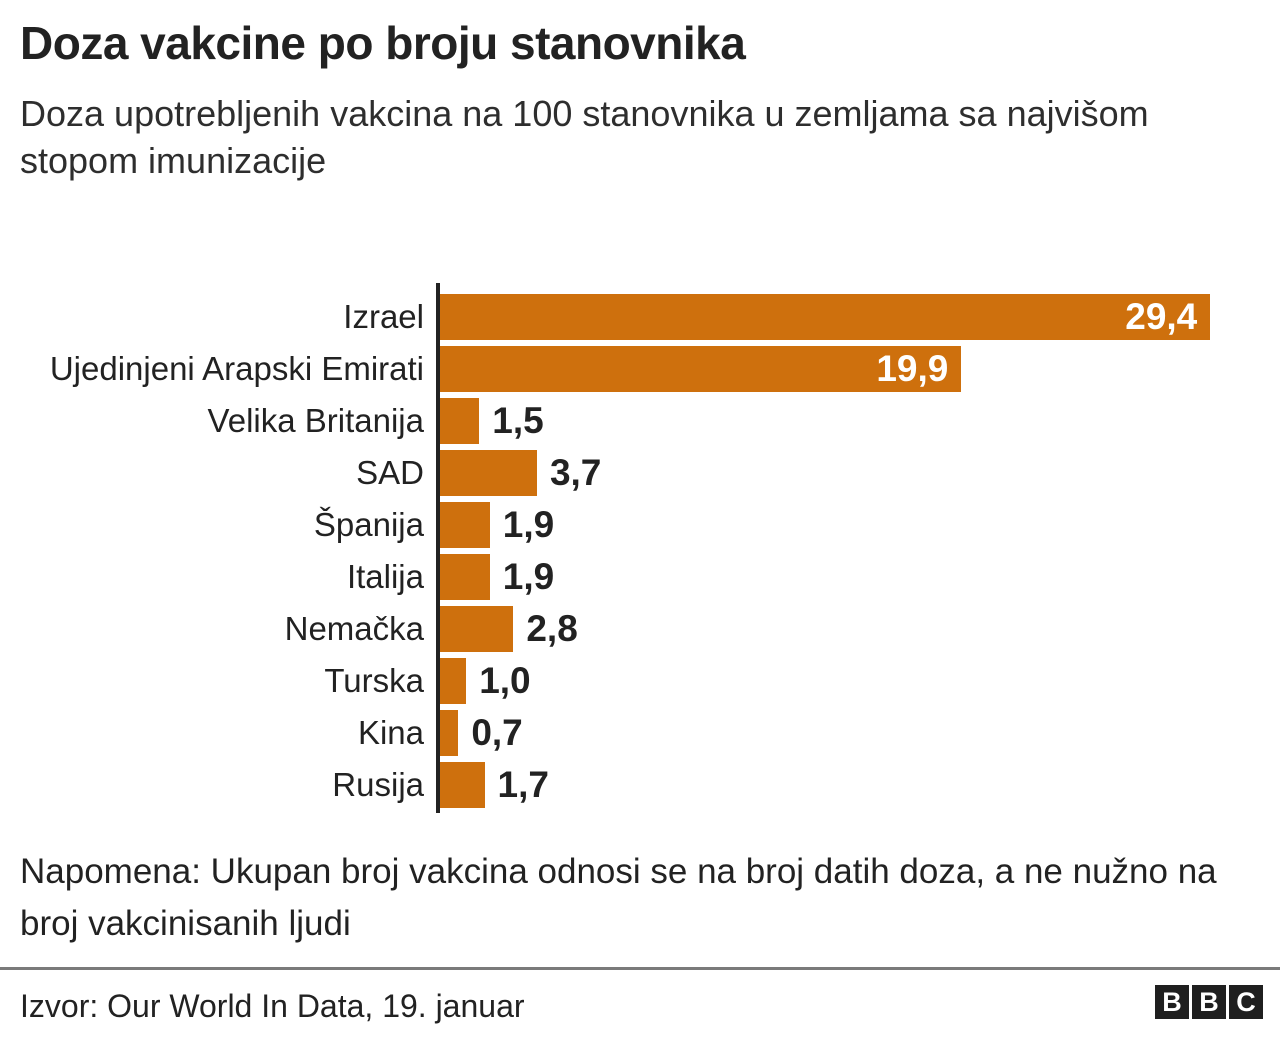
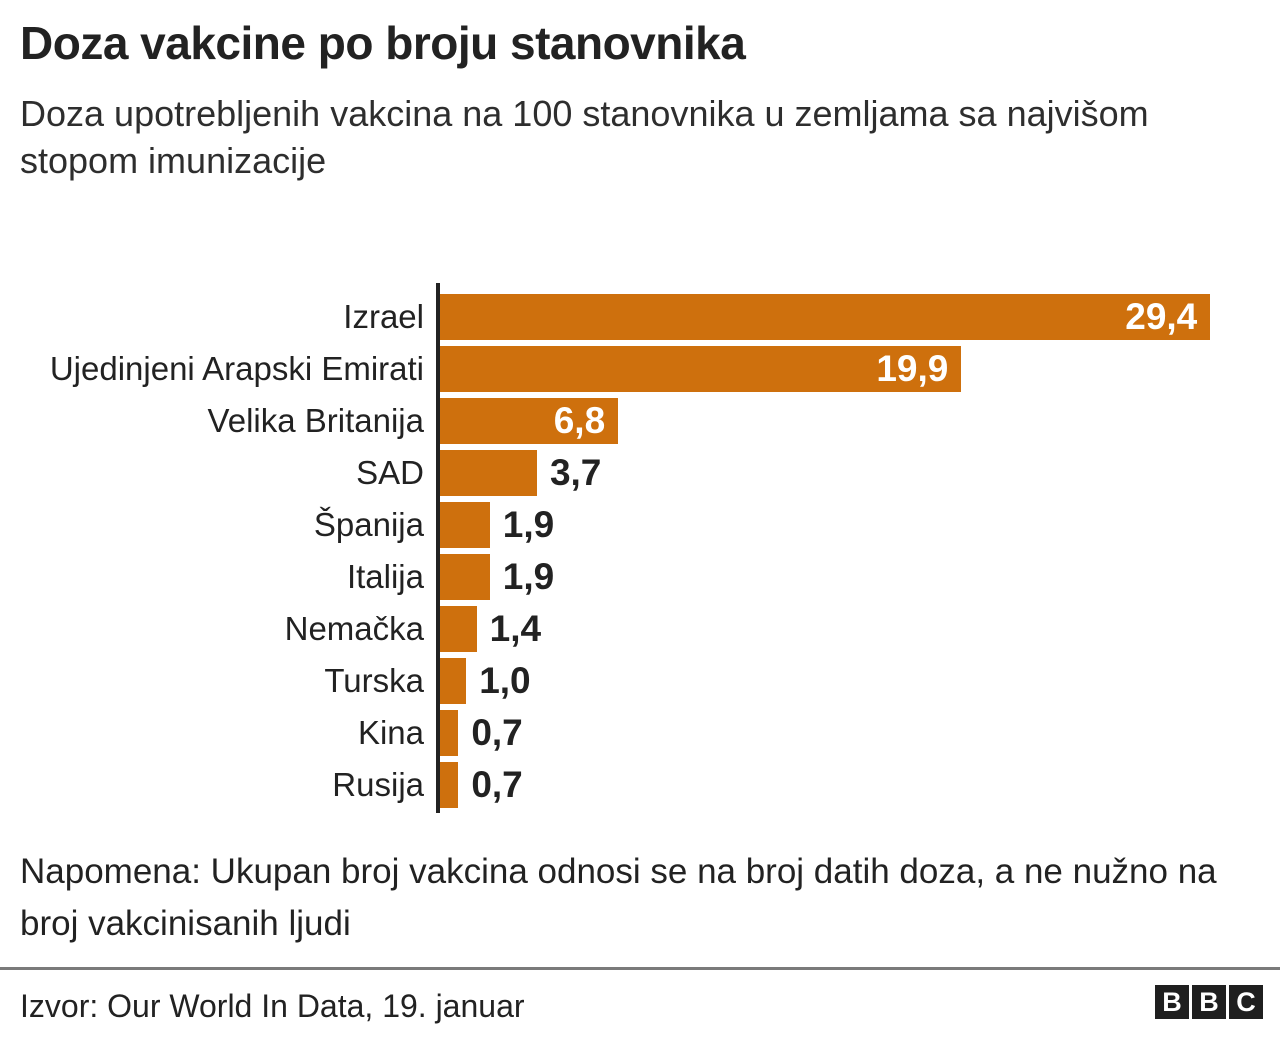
Velika Britanija: 1,5 -> 6,8
Nemačka: 2,8 -> 1,4
Rusija: 1,7 -> 0,7
